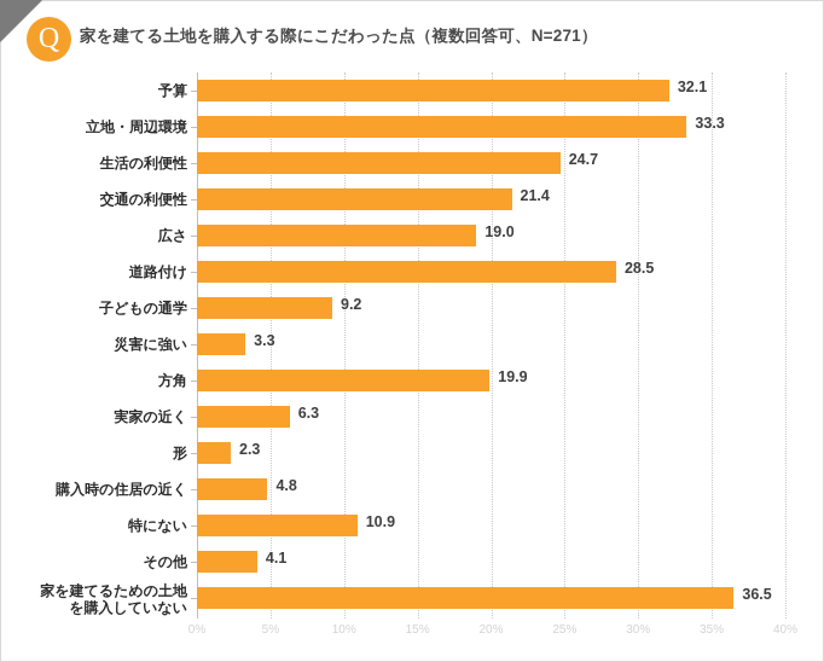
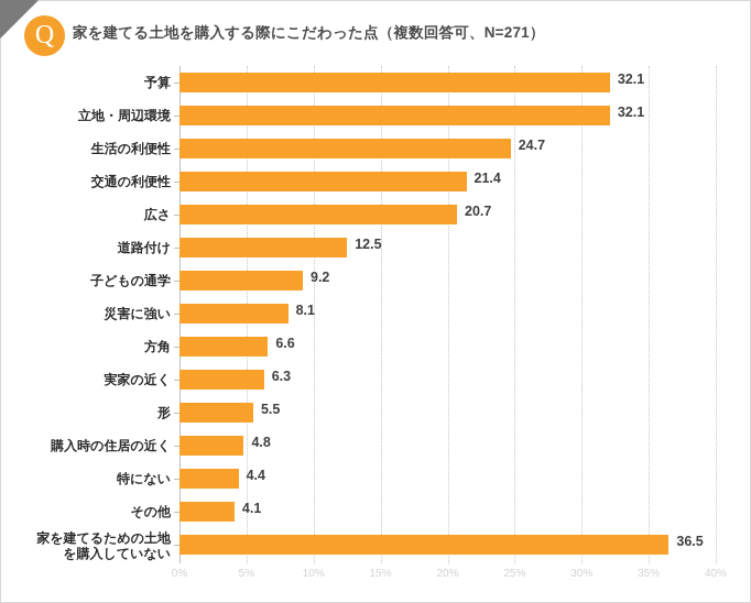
立地・周辺環境: 33.3 -> 32.1
広さ: 19.0 -> 20.7
道路付け: 28.5 -> 12.5
災害に強い: 3.3 -> 8.1
方角: 19.9 -> 6.6
形: 2.3 -> 5.5
特にない: 10.9 -> 4.4
